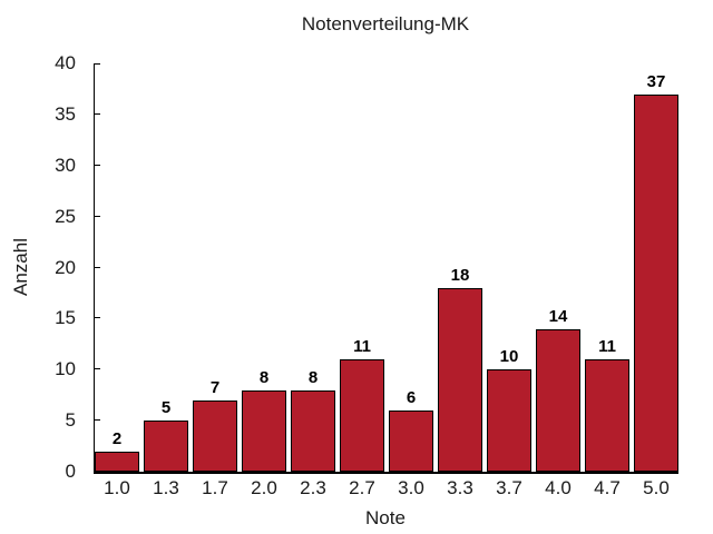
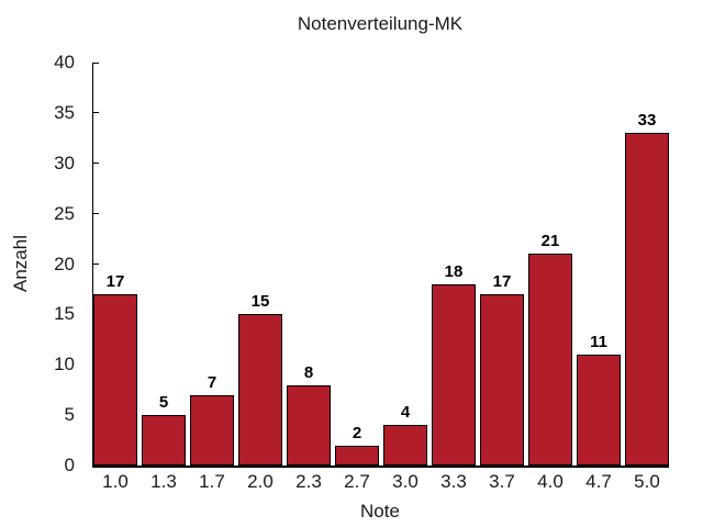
1.0: 2 -> 17
2.0: 8 -> 15
2.7: 11 -> 2
3.0: 6 -> 4
3.7: 10 -> 17
4.0: 14 -> 21
5.0: 37 -> 33
